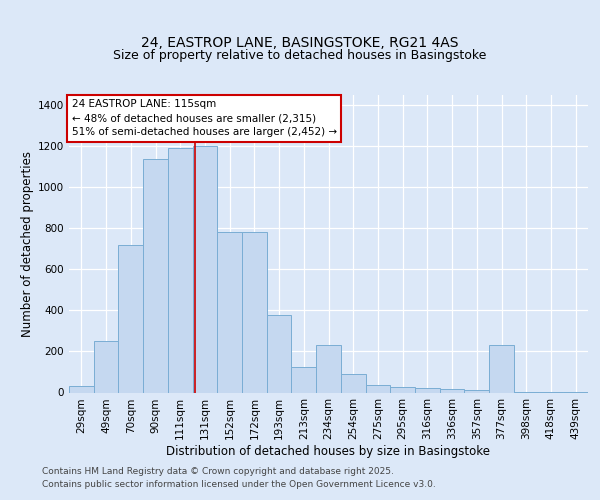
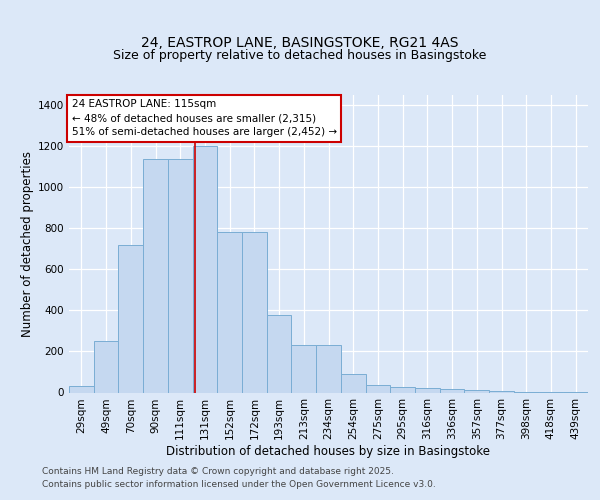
111sqm: 1190 -> 1140
213sqm: 125 -> 230
377sqm: 230 -> 5
